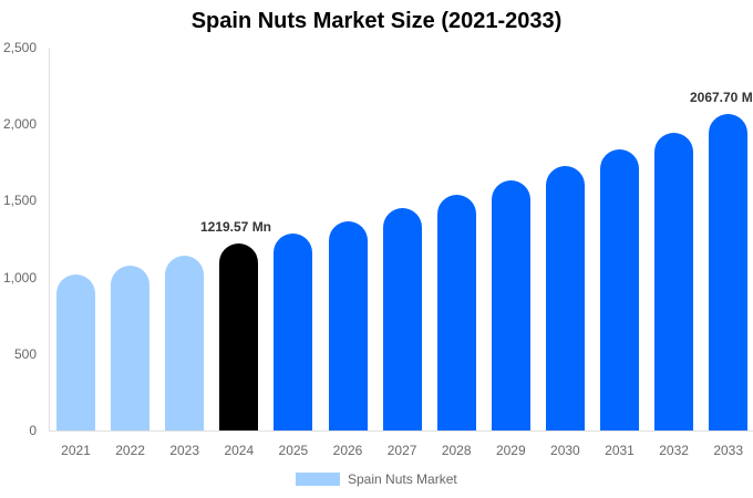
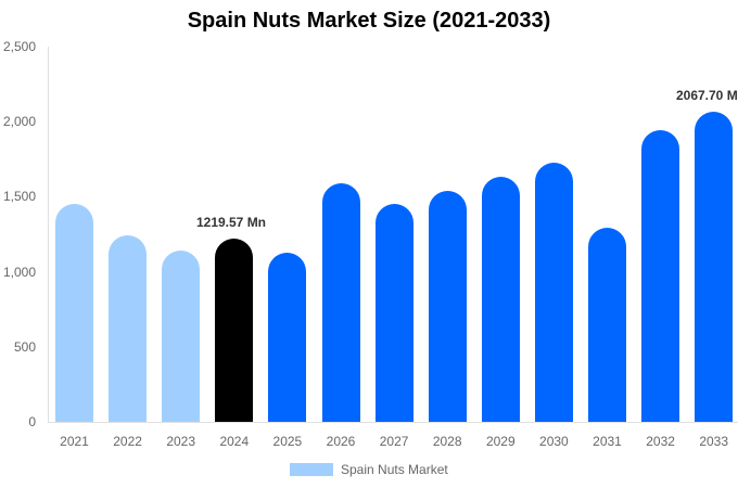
2021: 1020 -> 1450
2022: 1080 -> 1240
2025: 1290 -> 1130
2026: 1370 -> 1590
2031: 1840 -> 1290
